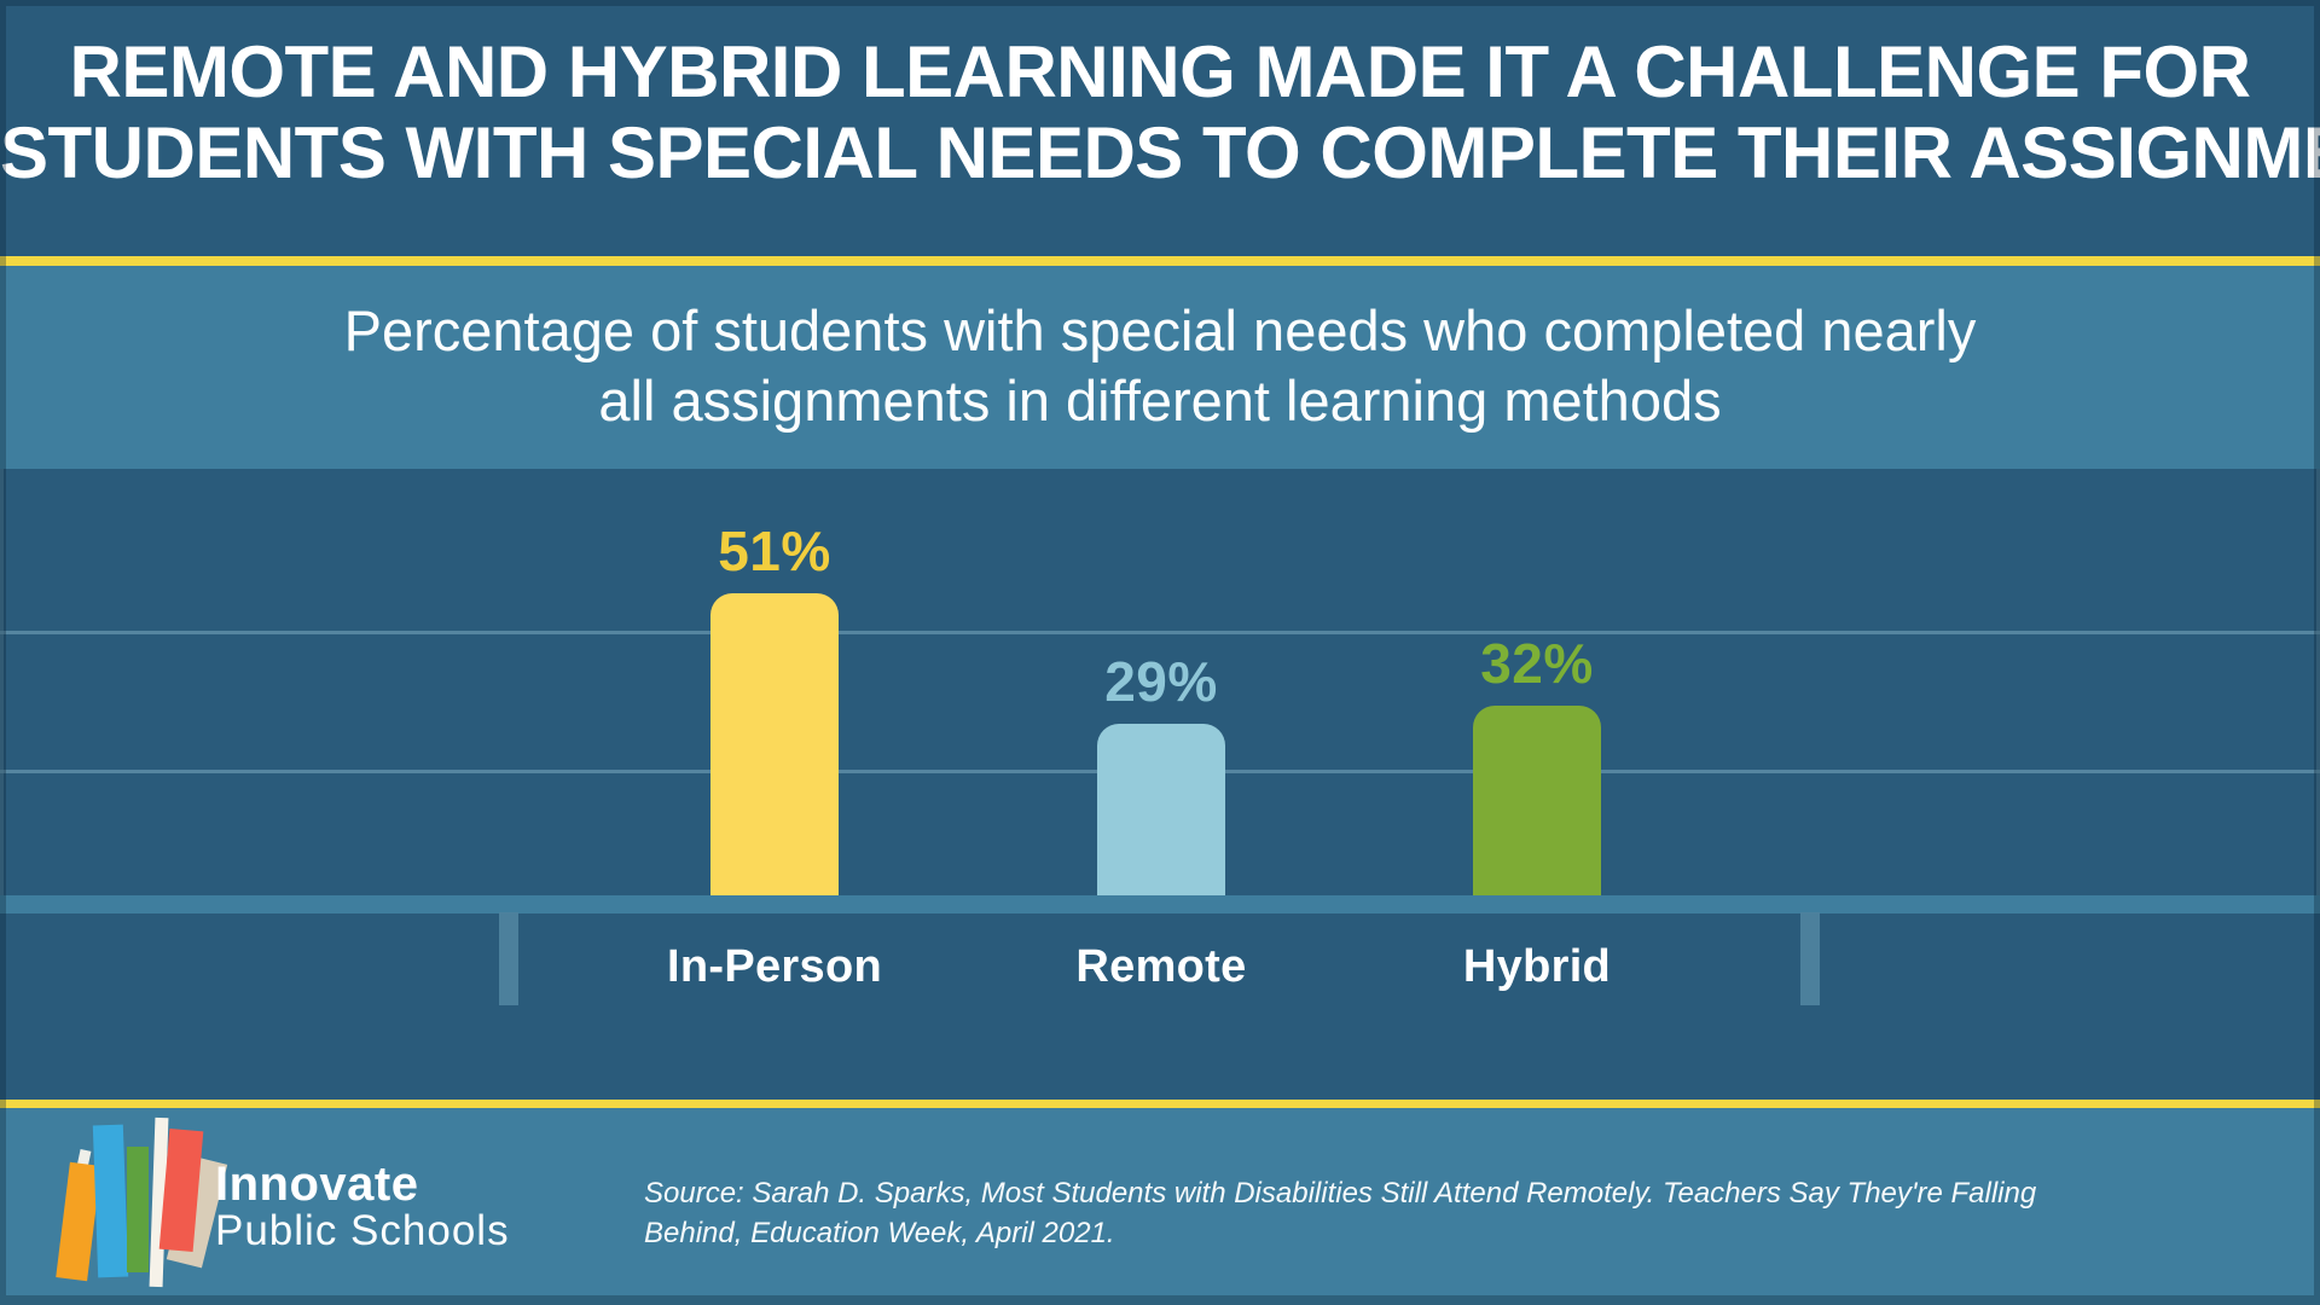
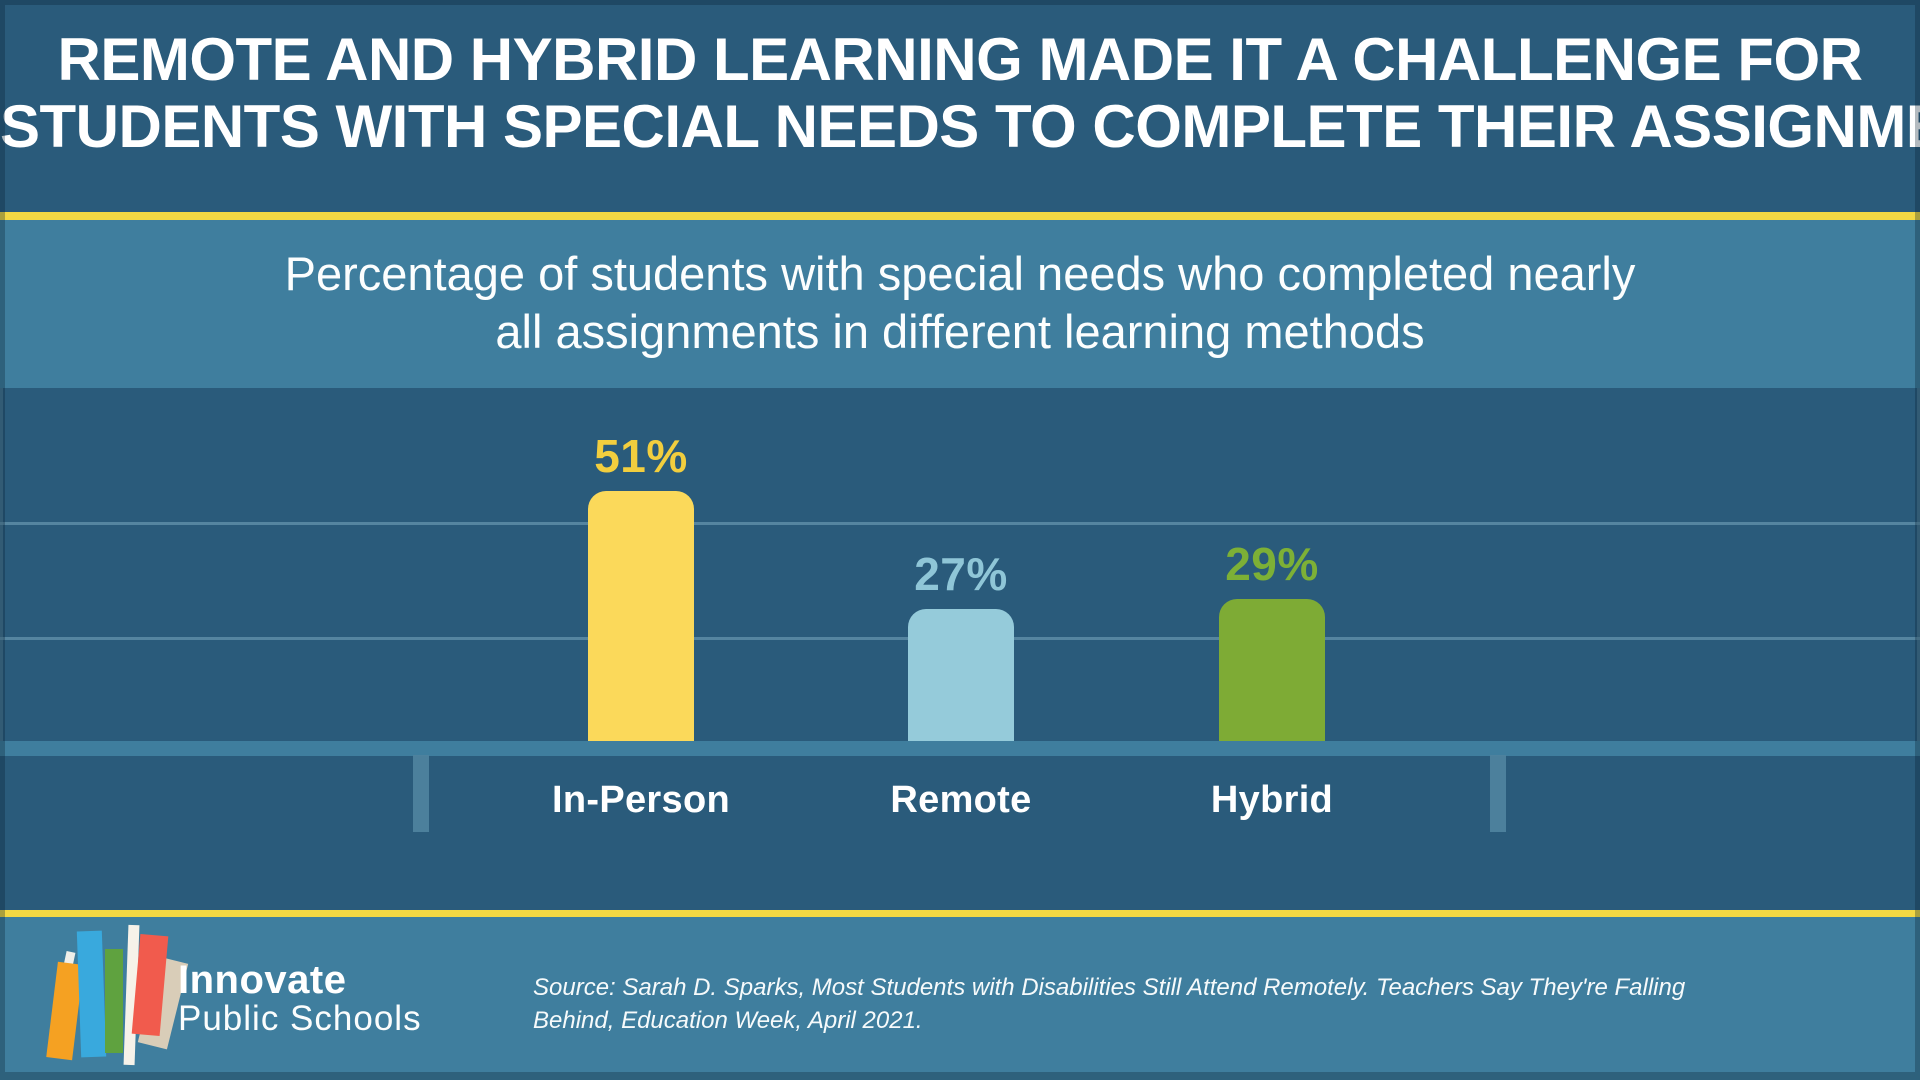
Remote: 29% -> 27%
Hybrid: 32% -> 29%
